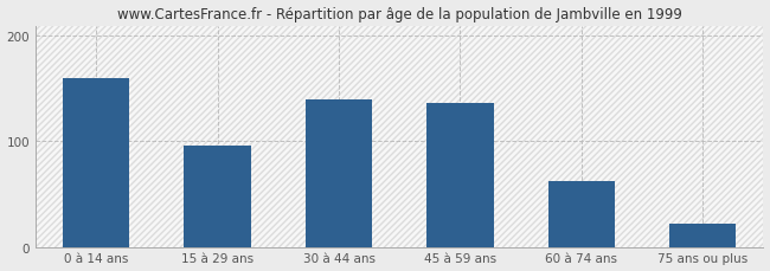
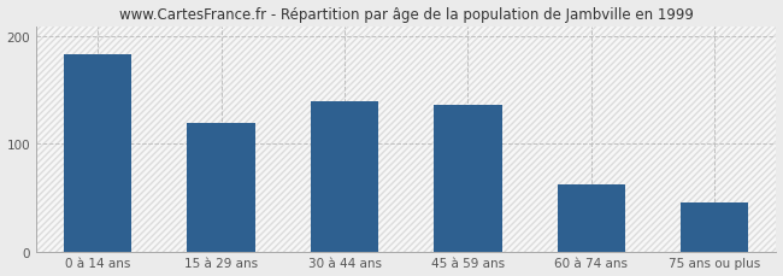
0 à 14 ans: 160 -> 184
15 à 29 ans: 96 -> 120
75 ans ou plus: 22 -> 46
